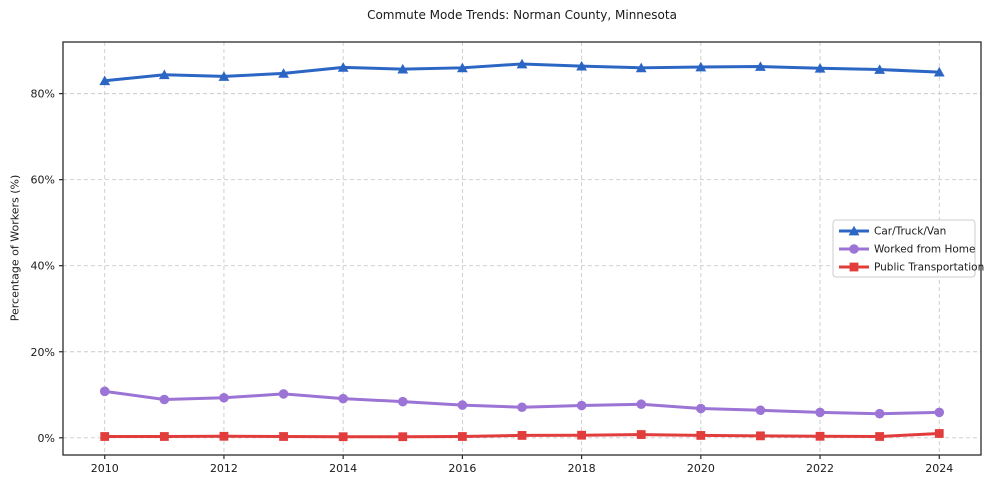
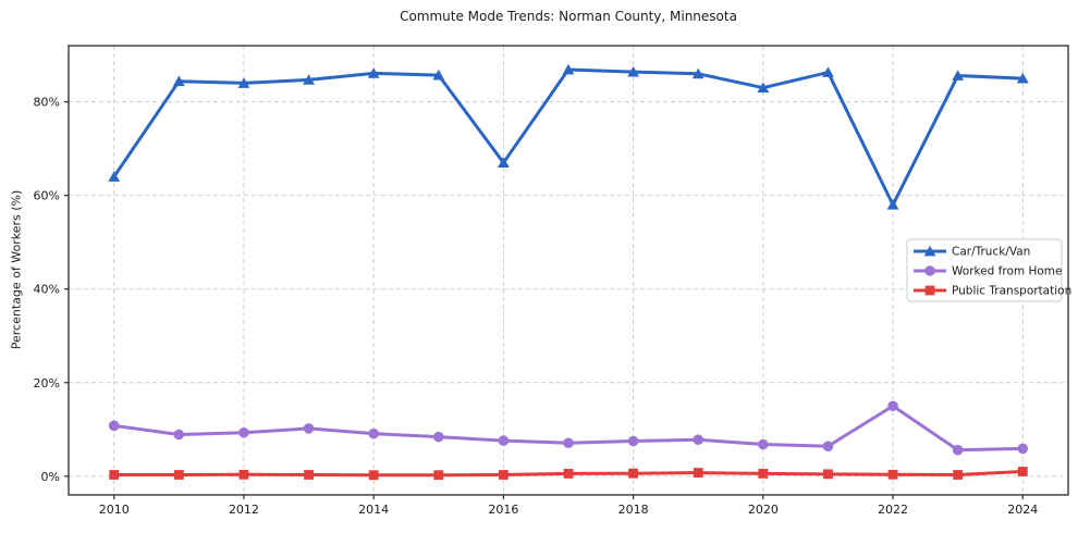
Car/Truck/Van/2010: 83% -> 64%
Car/Truck/Van/2016: 86% -> 67%
Car/Truck/Van/2020: 86% -> 83%
Car/Truck/Van/2022: 86% -> 58%
Worked from Home/2022: 6% -> 15%
